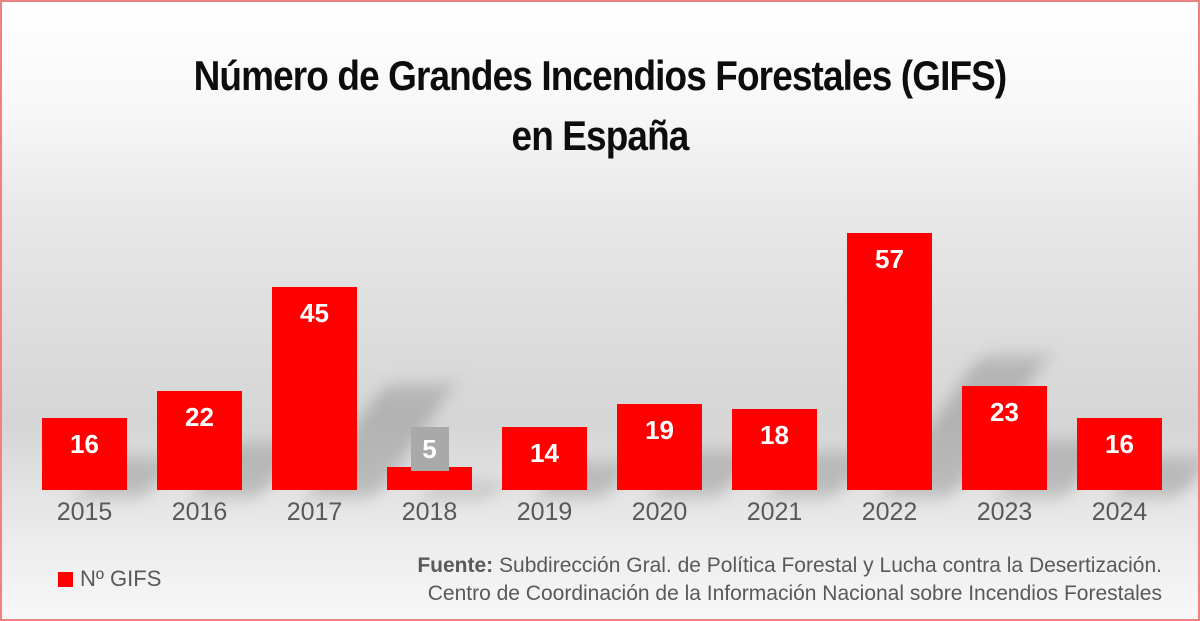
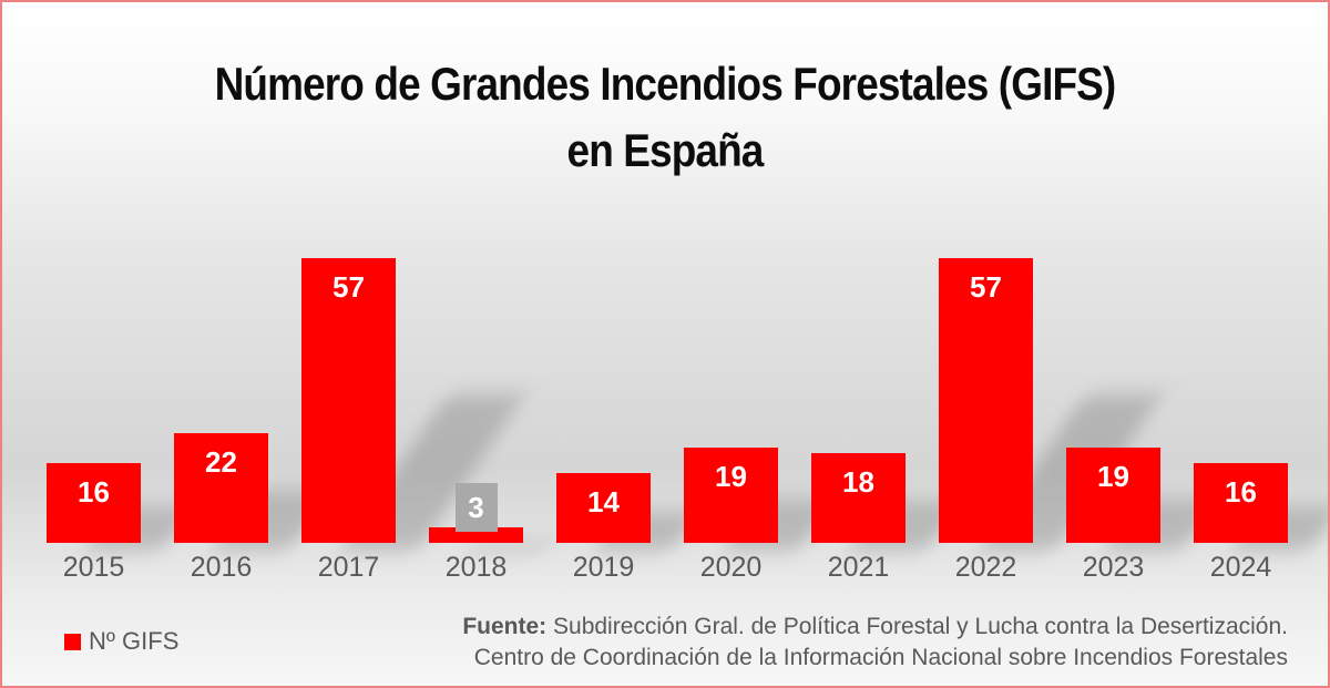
2017: 45 -> 57
2018: 5 -> 3
2023: 23 -> 19
